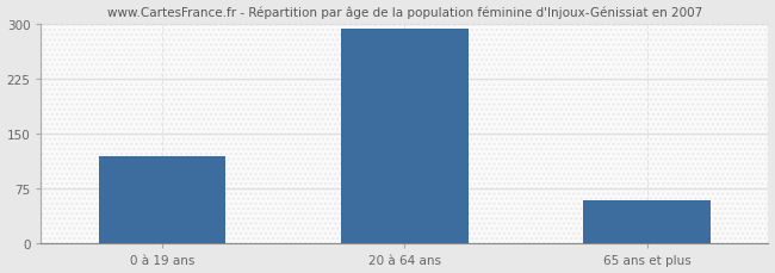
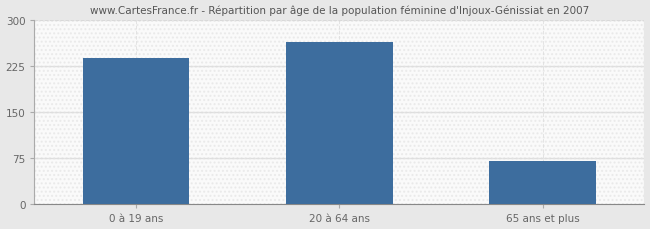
0 à 19 ans: 120 -> 238
20 à 64 ans: 293 -> 264
65 ans et plus: 60 -> 70
